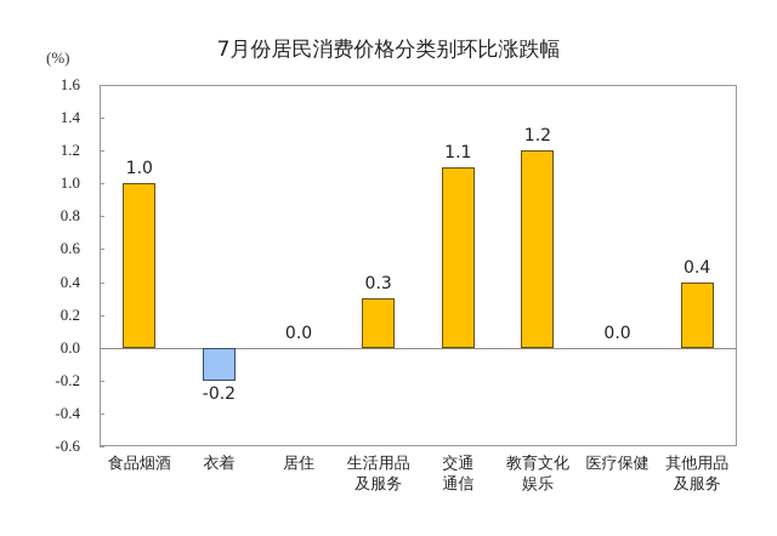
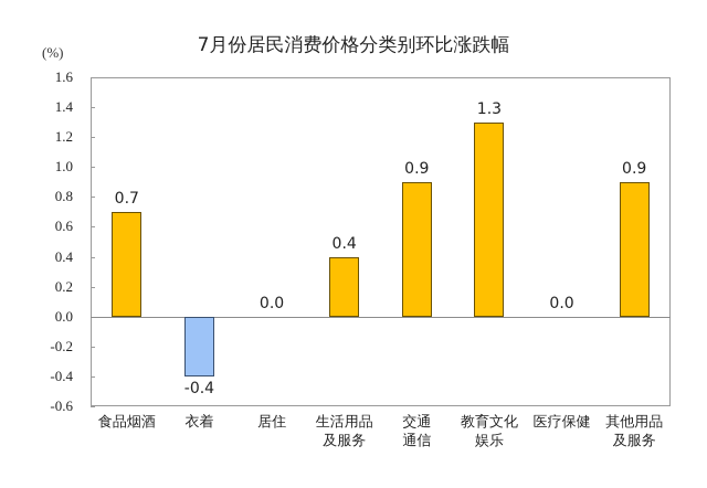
食品烟酒: 1.0 -> 0.7
衣着: -0.2 -> -0.4
生活用品及服务: 0.3 -> 0.4
交通通信: 1.1 -> 0.9
教育文化娱乐: 1.2 -> 1.3
其他用品及服务: 0.4 -> 0.9
